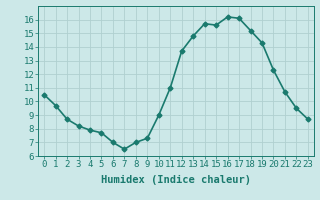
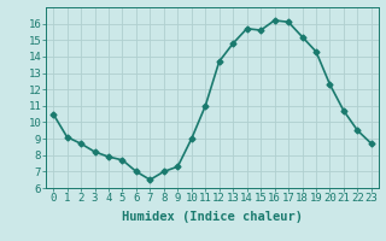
1: 9.7 -> 9.1
